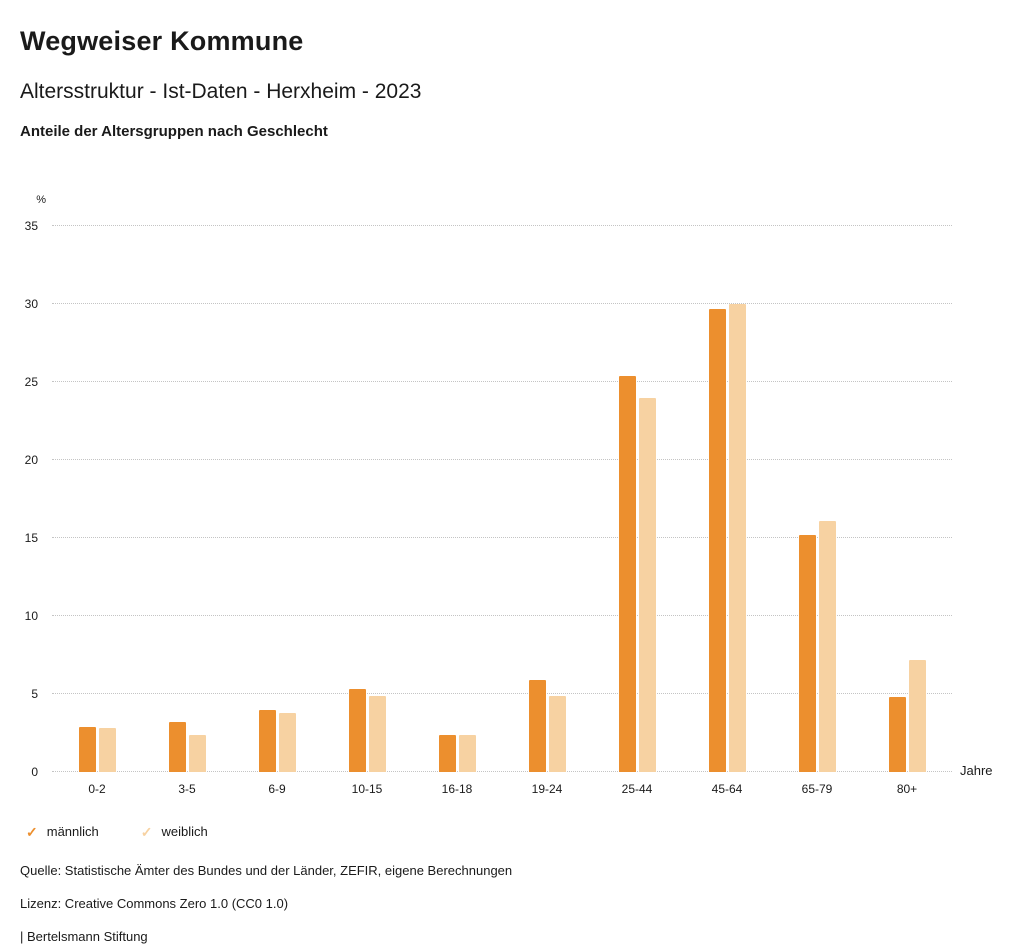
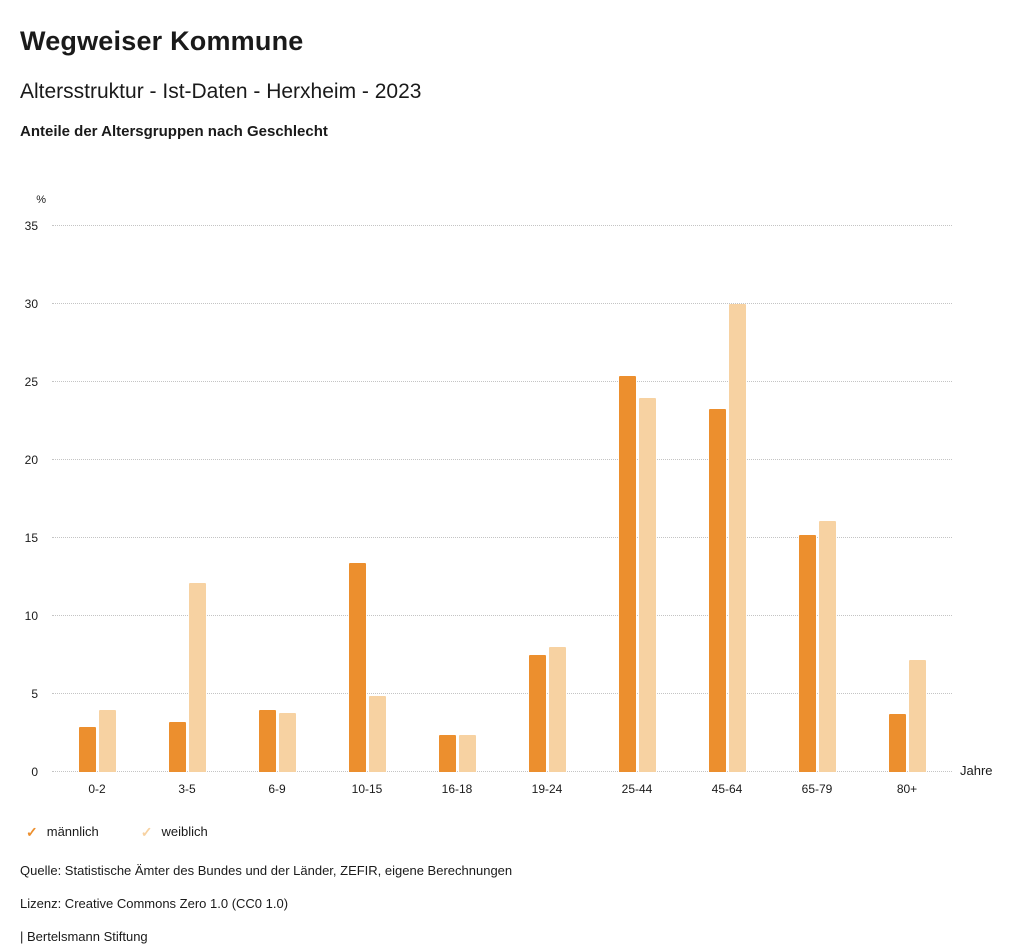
weiblich/0-2: 2.8 -> 4.0
weiblich/3-5: 2.4 -> 12.1
männlich/10-15: 5.3 -> 13.4
männlich/19-24: 5.9 -> 7.5
weiblich/19-24: 4.9 -> 8.0
männlich/45-64: 29.7 -> 23.3
männlich/80+: 4.8 -> 3.7
